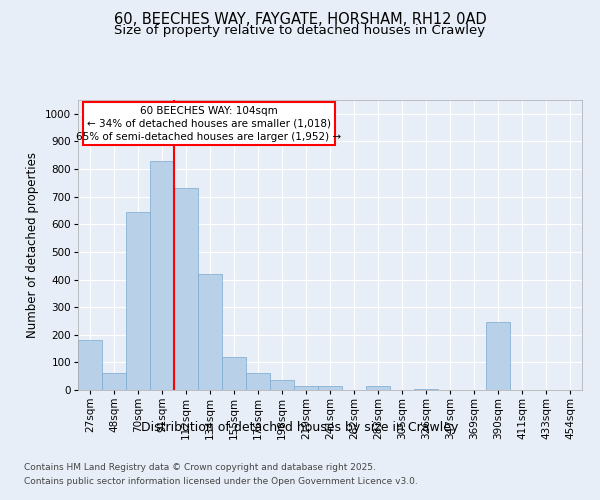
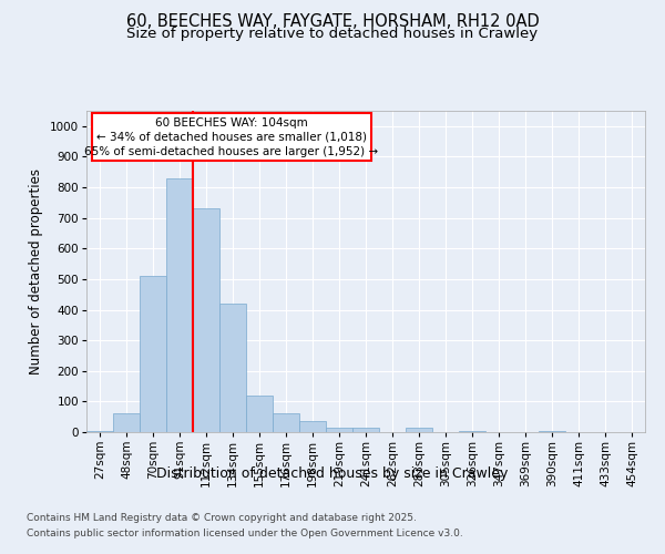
27sqm: 180 -> 5
70sqm: 645 -> 510
390sqm: 245 -> 5
